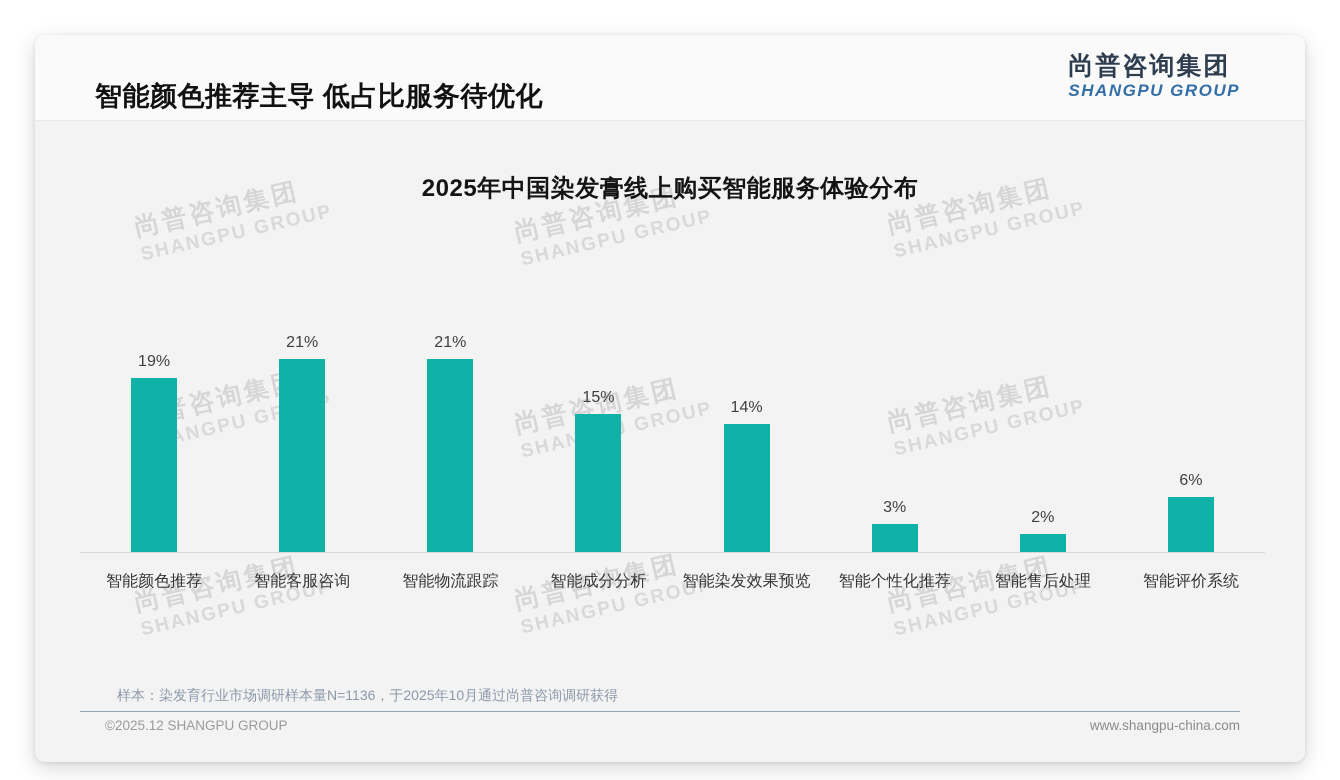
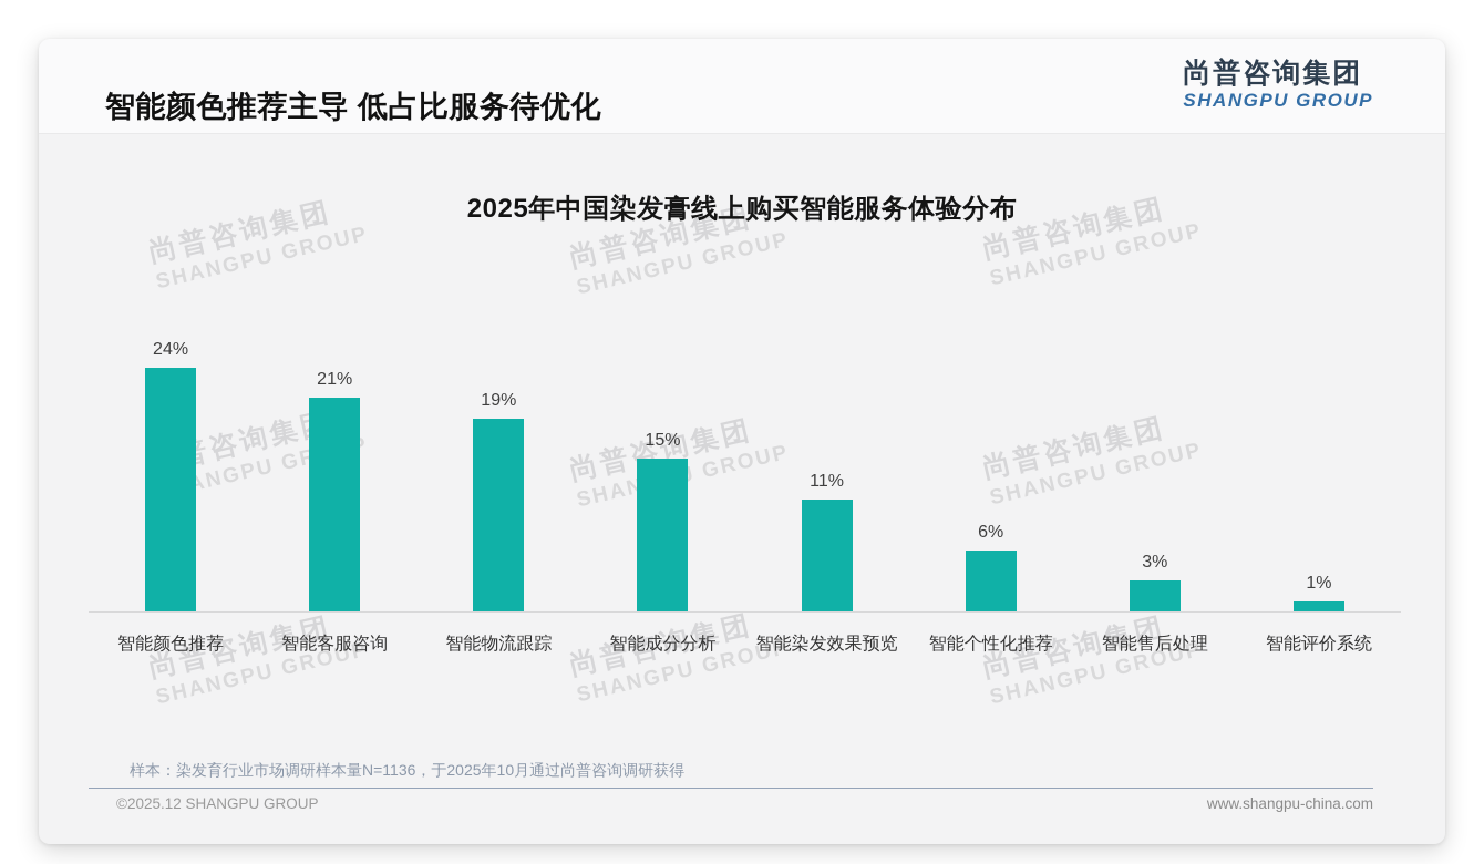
智能颜色推荐: 19% -> 24%
智能物流跟踪: 21% -> 19%
智能染发效果预览: 14% -> 11%
智能个性化推荐: 3% -> 6%
智能售后处理: 2% -> 3%
智能评价系统: 6% -> 1%
